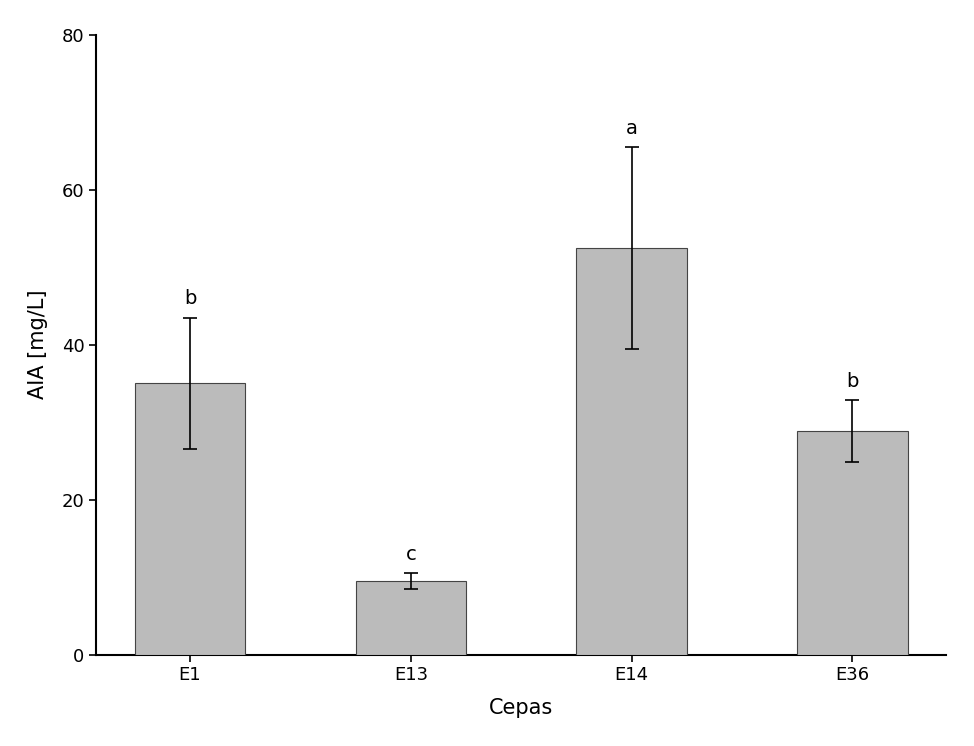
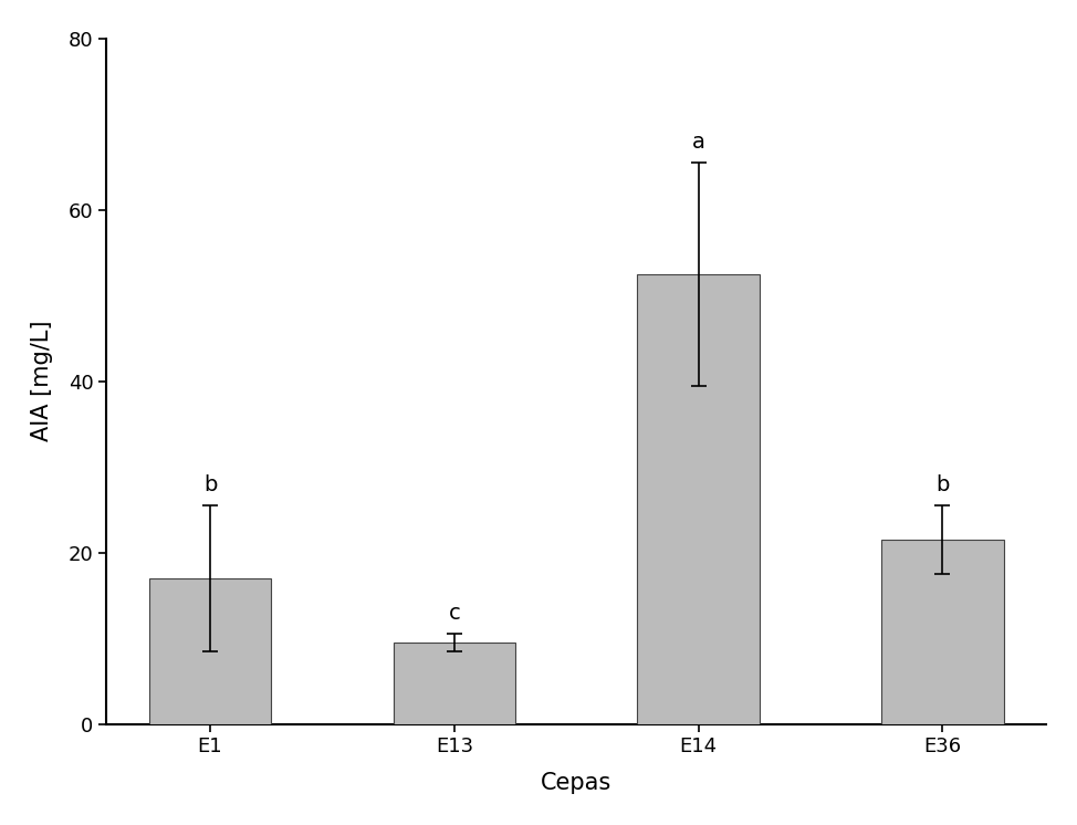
E1: 35.0 -> 17.0
E36: 28.8 -> 21.5
